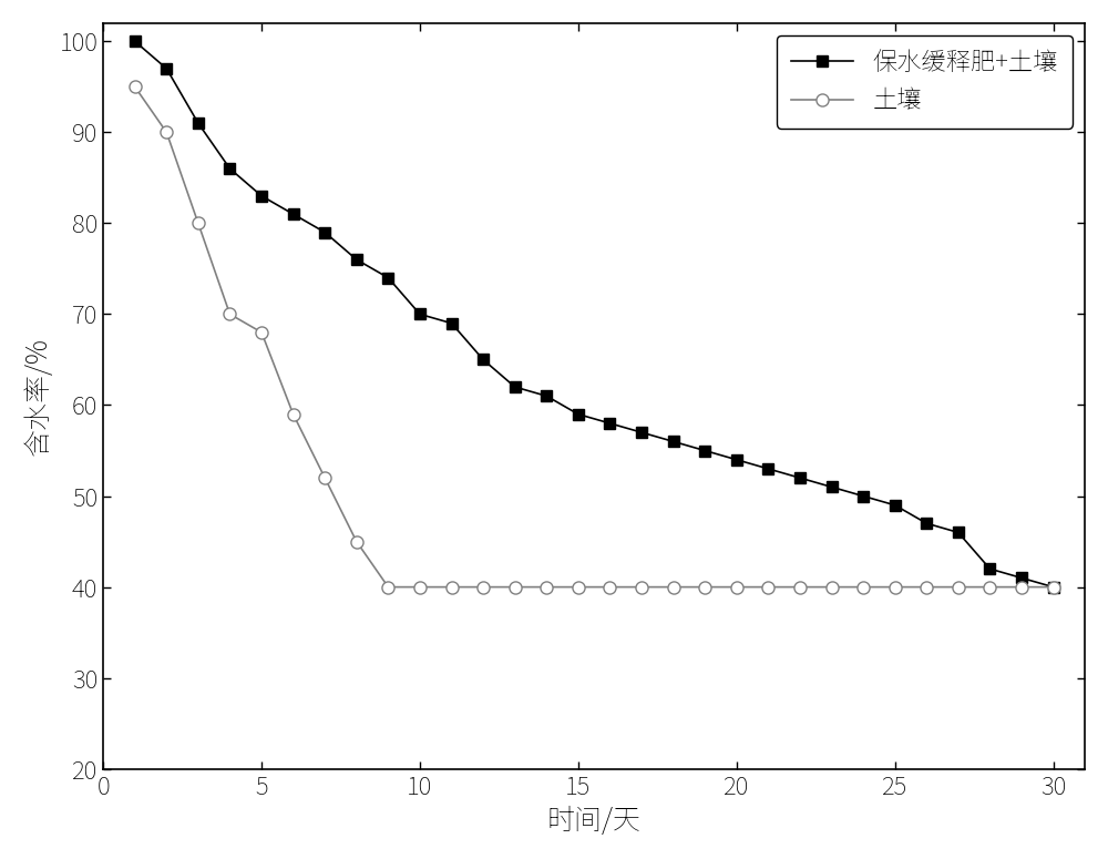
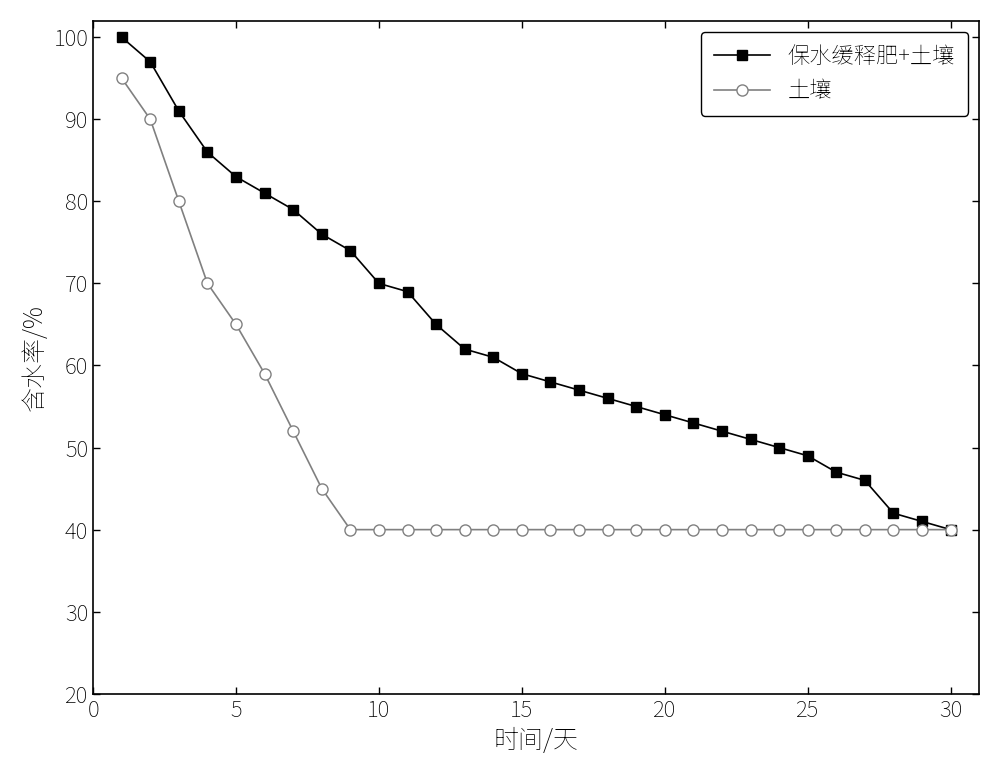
土壤/5: 68 -> 65
